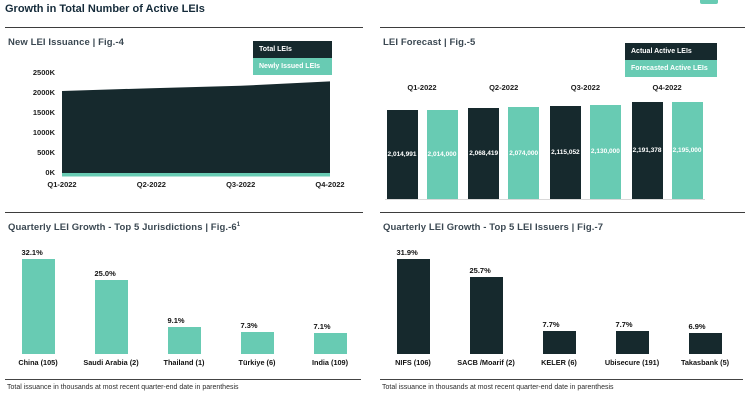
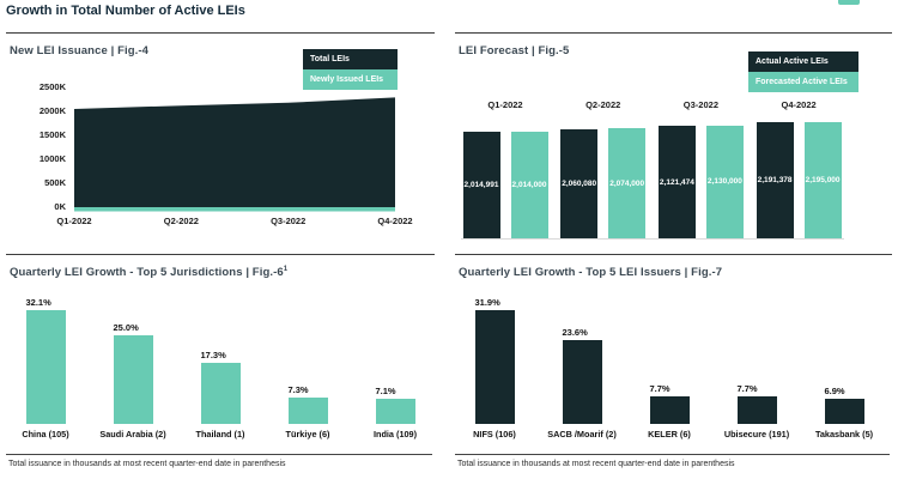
LEI Forecast | Fig.-5/Actual Active LEIs/Q2-2022: 2,068,419 -> 2,060,080
LEI Forecast | Fig.-5/Actual Active LEIs/Q3-2022: 2,115,052 -> 2,121,474
Quarterly LEI Growth - Top 5 Jurisdictions | Fig.-6/Thailand (1): 9.1% -> 17.3%
Quarterly LEI Growth - Top 5 LEI Issuers | Fig.-7/SACB /Moarif (2): 25.7% -> 23.6%
